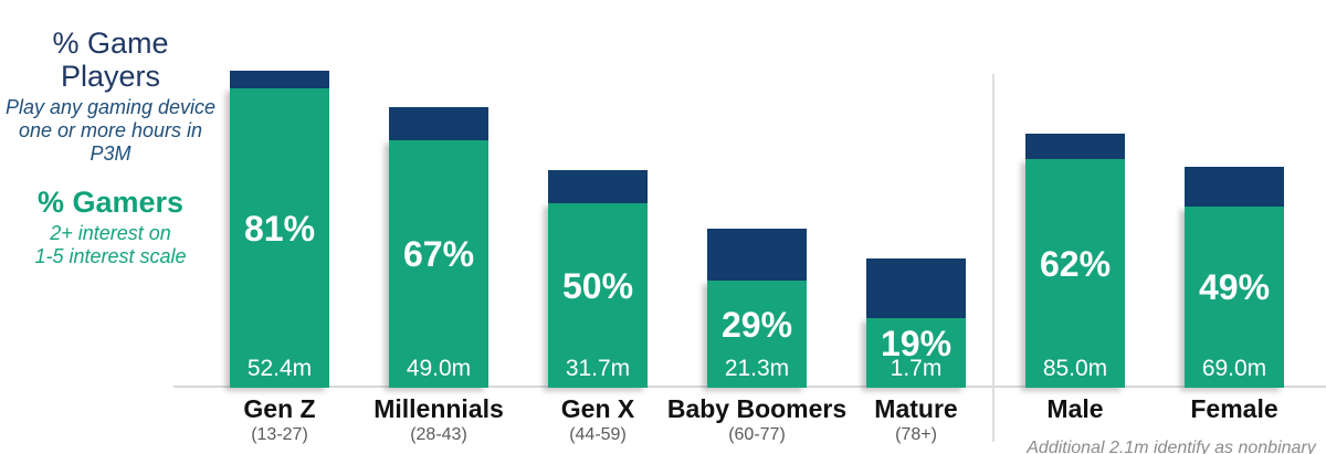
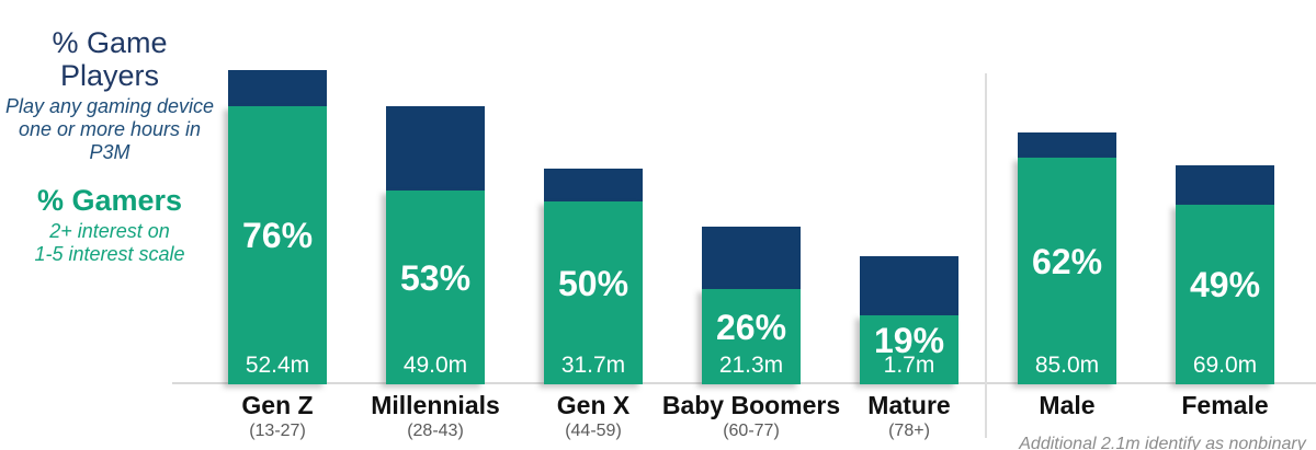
% Gamers/Gen Z: 81% -> 76%
% Gamers/Millennials: 67% -> 53%
% Gamers/Baby Boomers: 29% -> 26%
